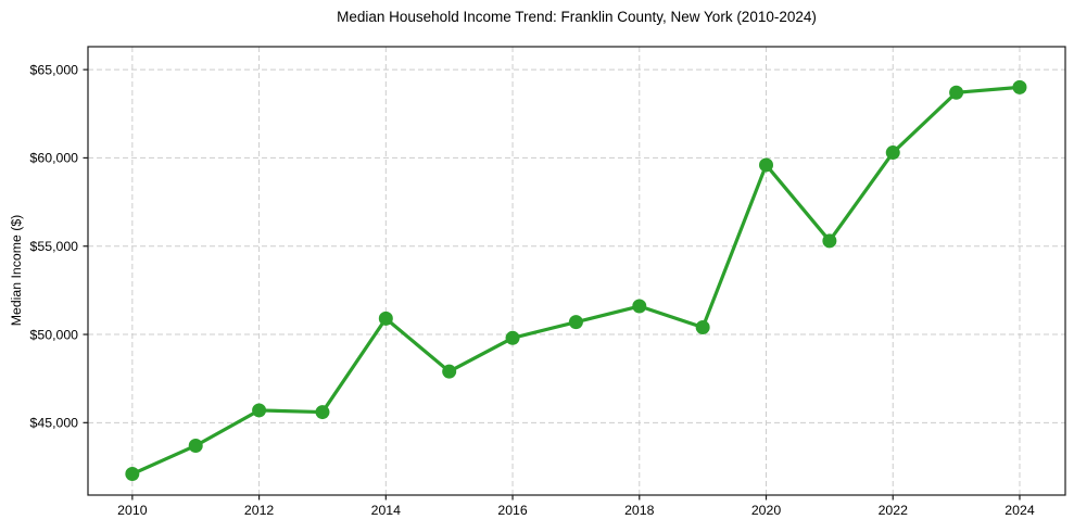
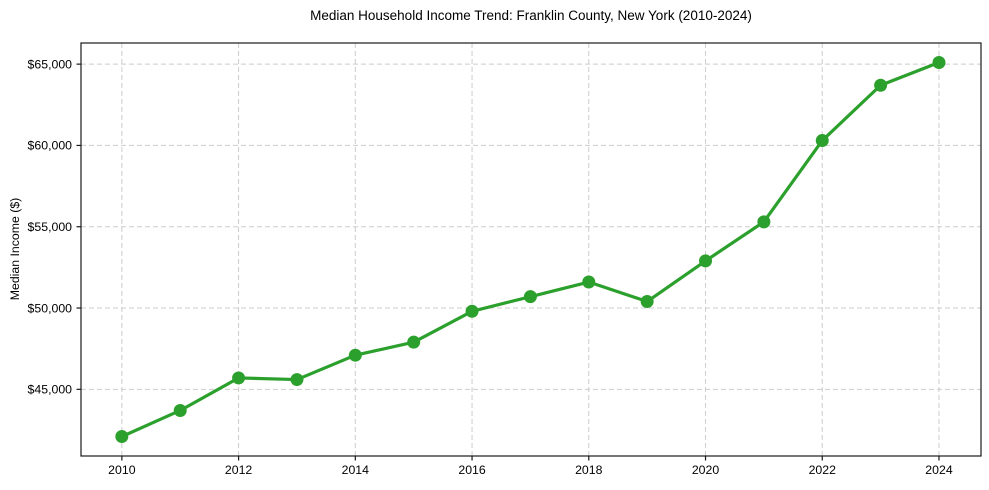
2014: $50900 -> $47100
2020: $59600 -> $52900
2024: $64000 -> $65100
